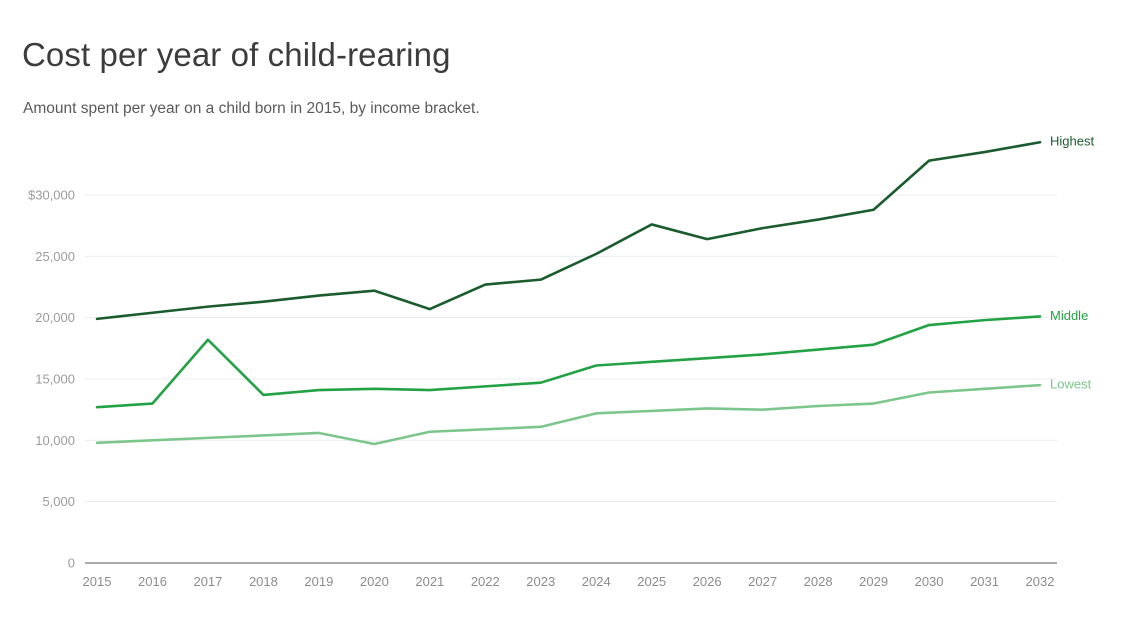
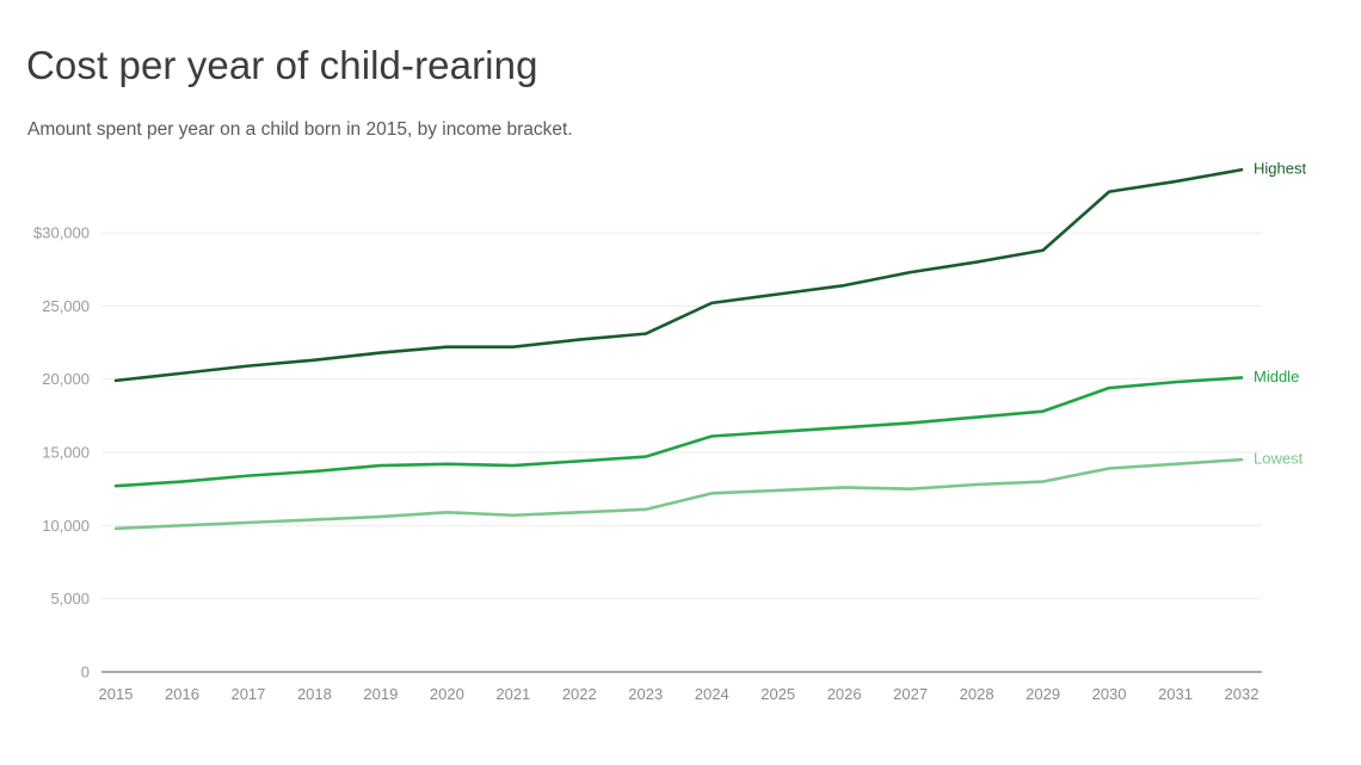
Middle/2017: $18200 -> $13400
Lowest/2020: $9700 -> $10900
Highest/2021: $20700 -> $22200
Highest/2025: $27600 -> $25800
